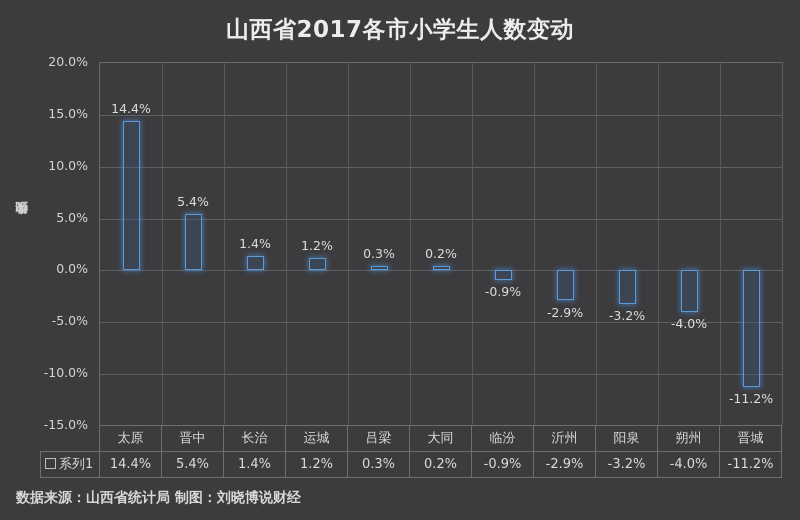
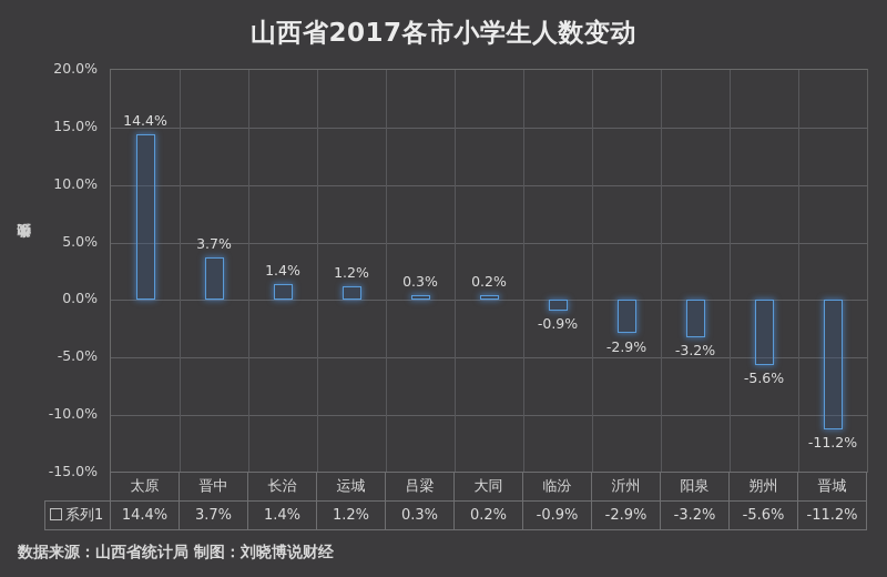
晋中: 5.4% -> 3.7%
朔州: -4.0% -> -5.6%
